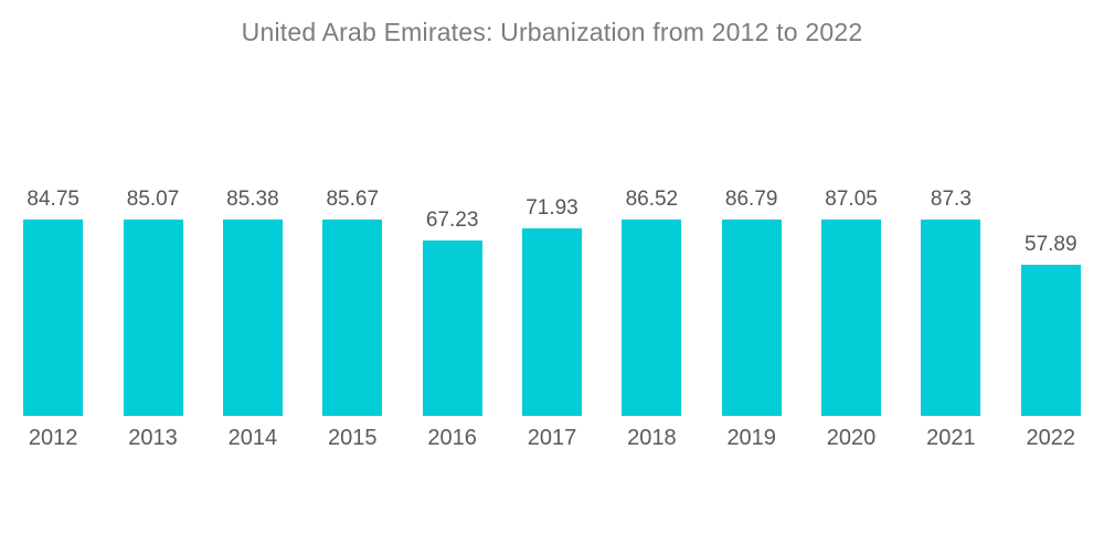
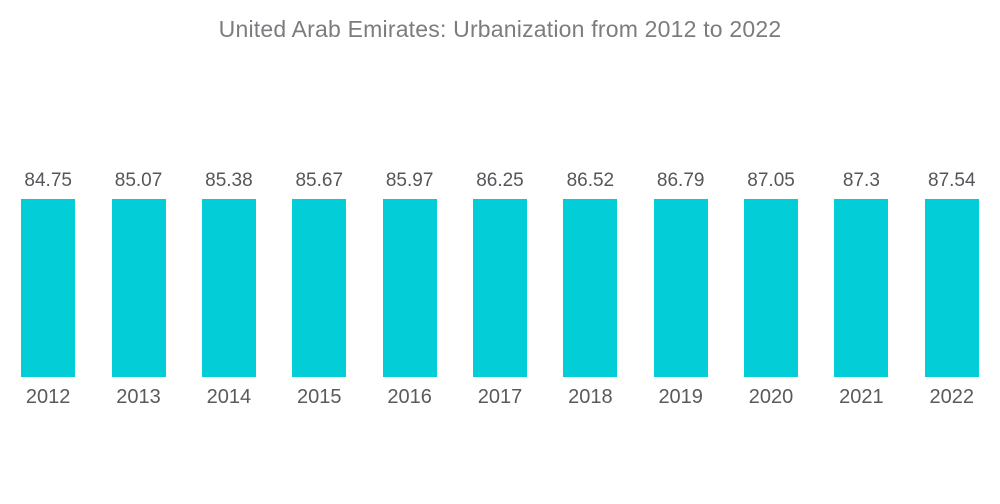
2016: 67.23 -> 85.97
2017: 71.93 -> 86.25
2022: 57.89 -> 87.54
